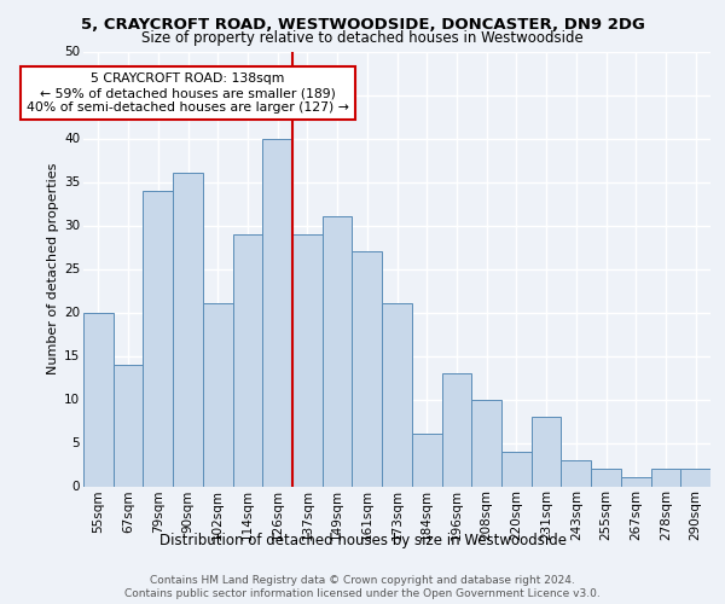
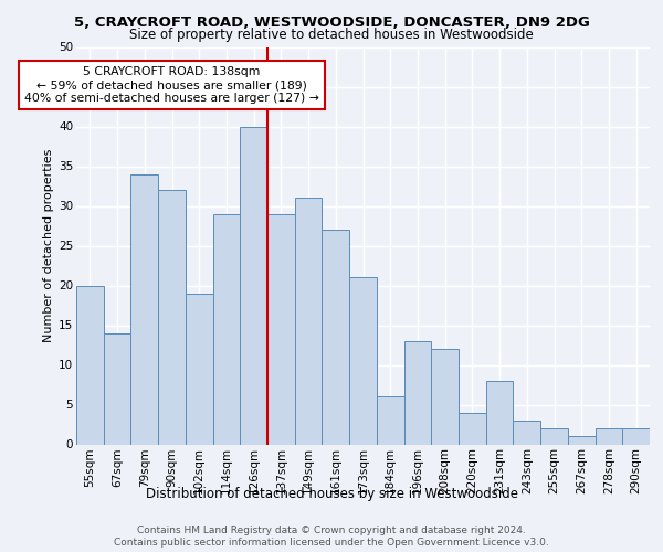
90sqm: 36 -> 32
102sqm: 21 -> 19
208sqm: 10 -> 12
